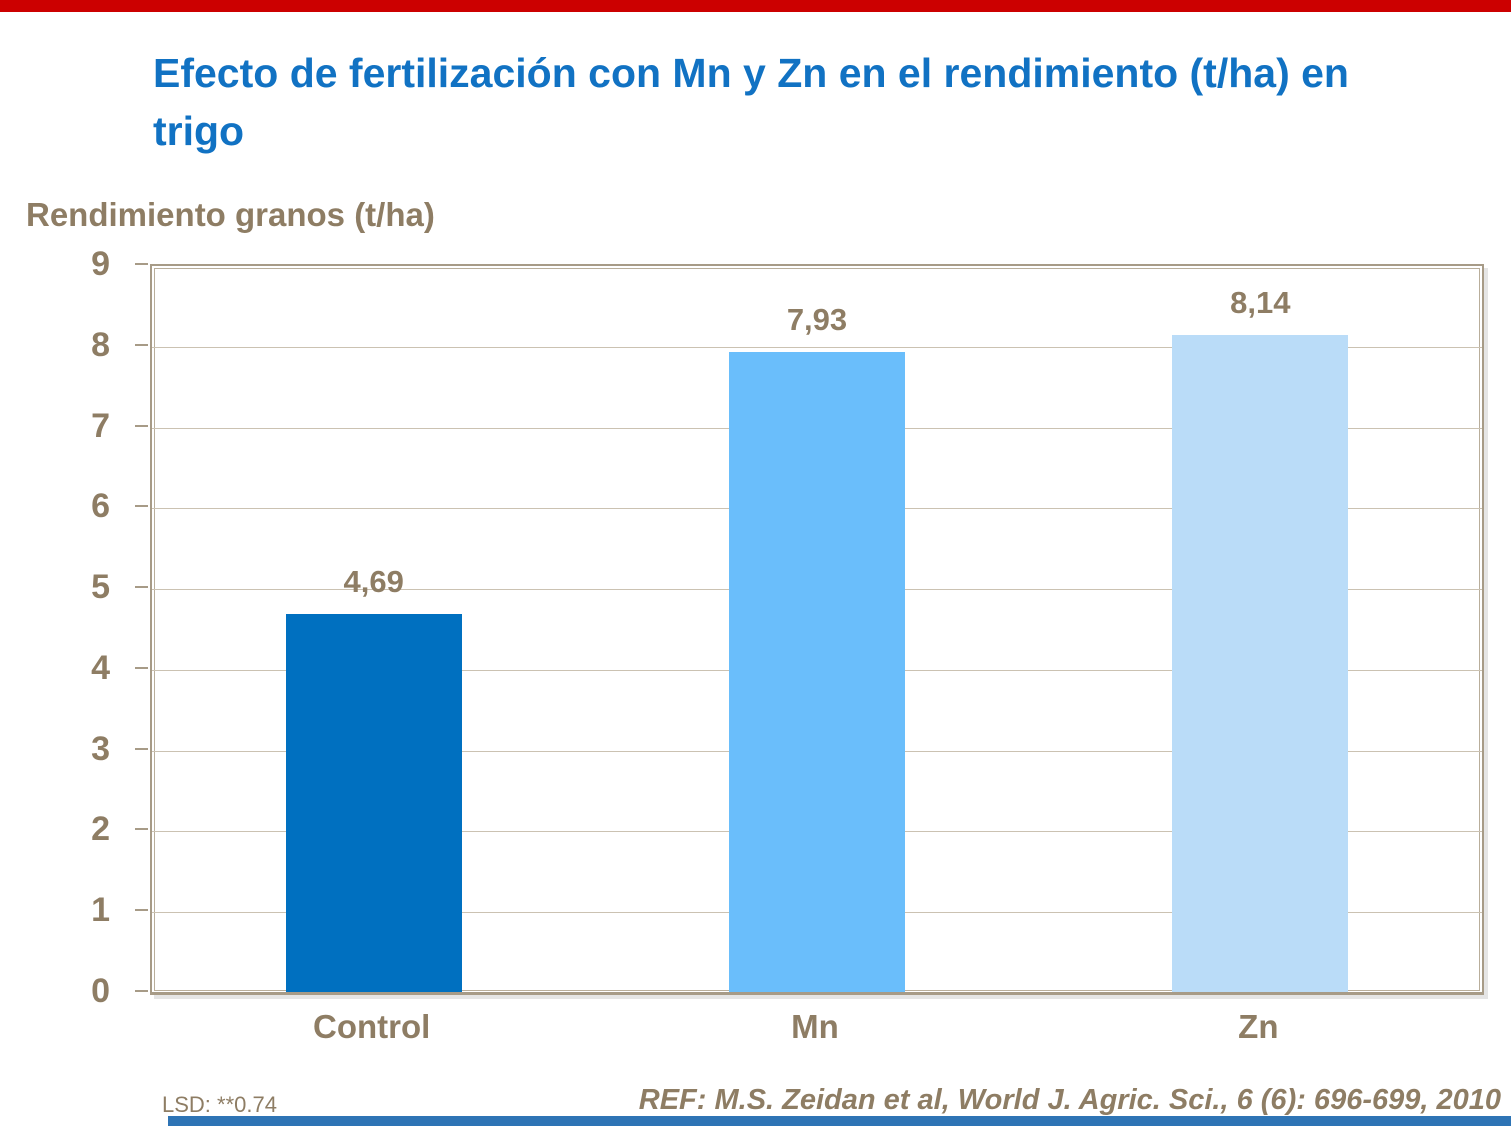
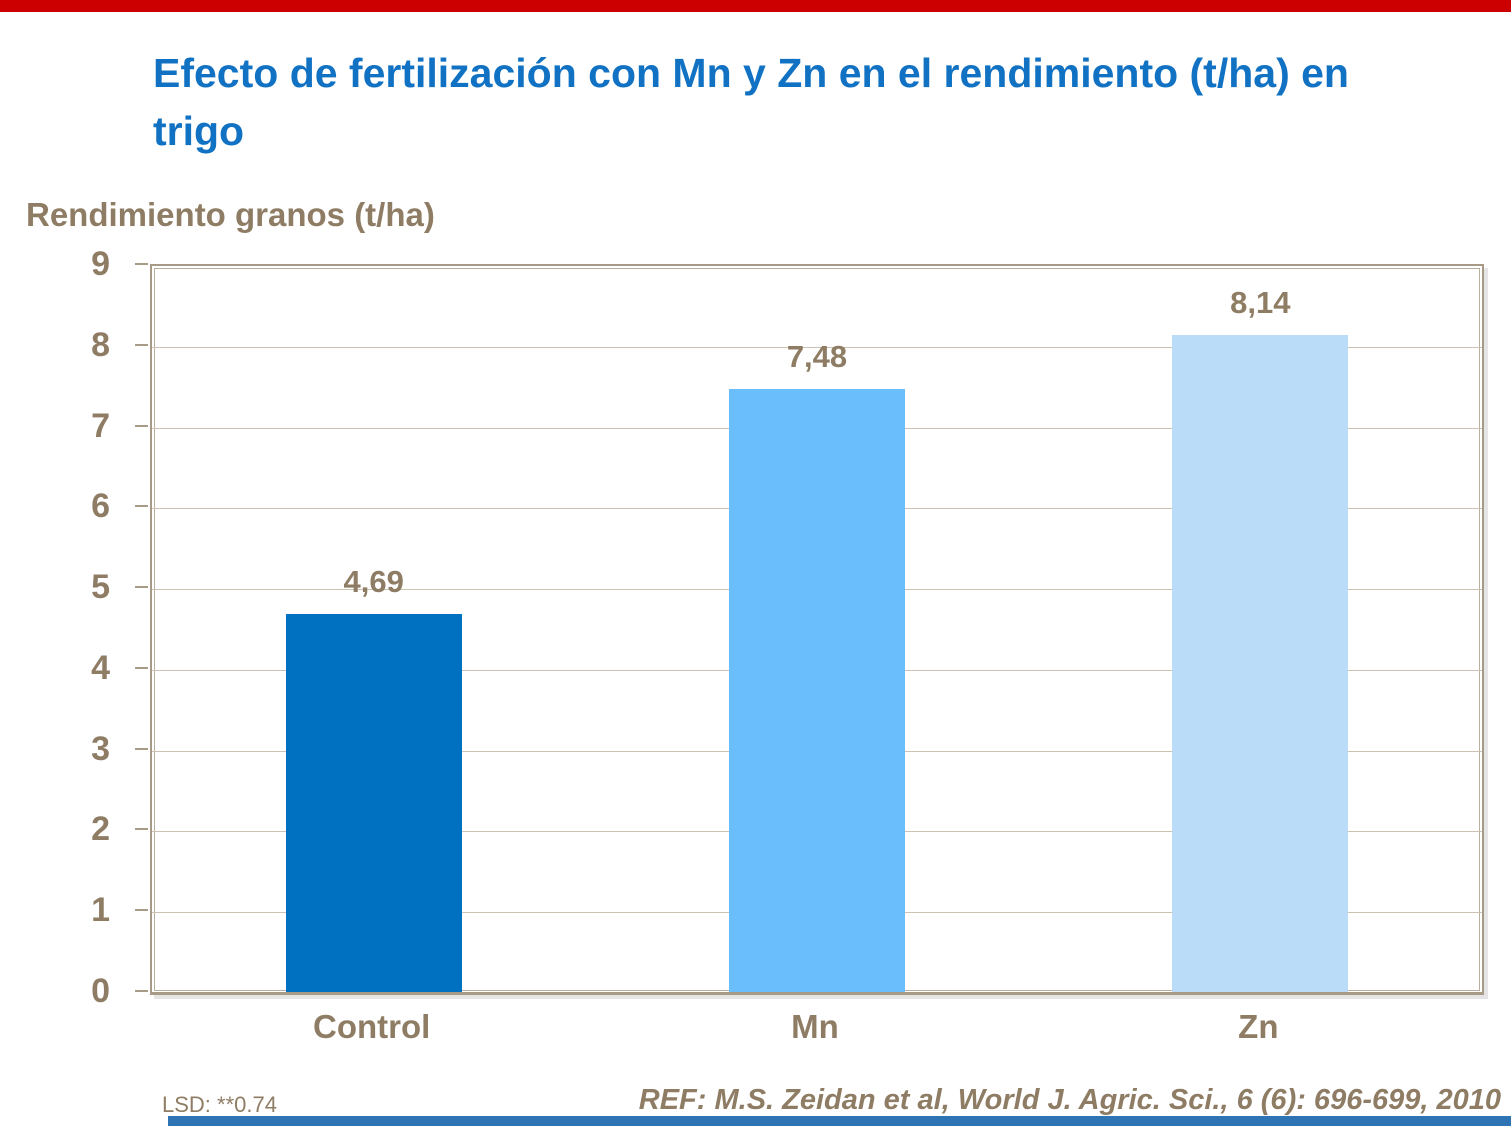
Mn: 7,93 -> 7,48
